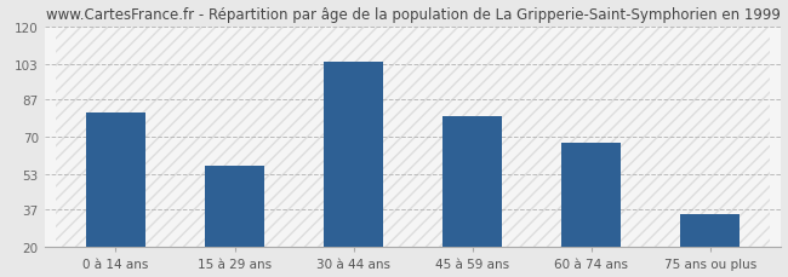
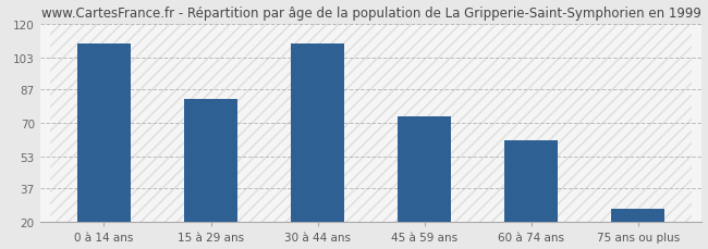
0 à 14 ans: 81 -> 110
15 à 29 ans: 57 -> 82
30 à 44 ans: 104 -> 110
45 à 59 ans: 79 -> 73
60 à 74 ans: 67 -> 61
75 ans ou plus: 35 -> 27
